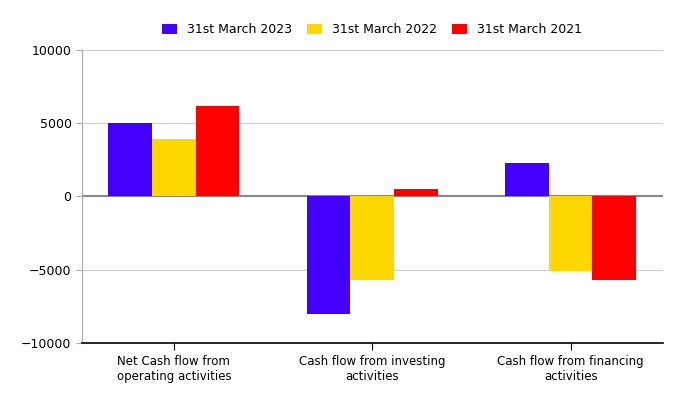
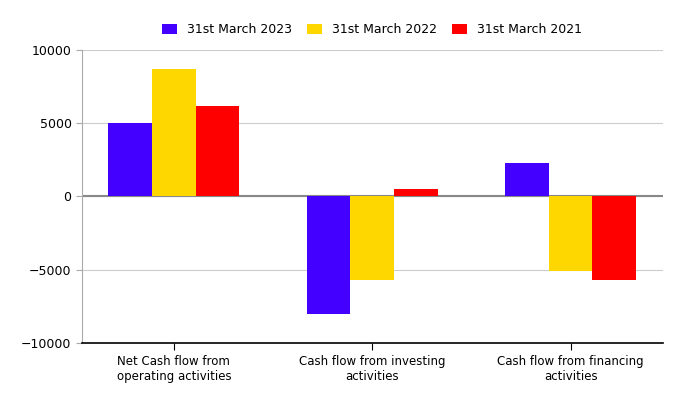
31st March 2022/Net Cash flow from operating activities: 3900 -> 8700
